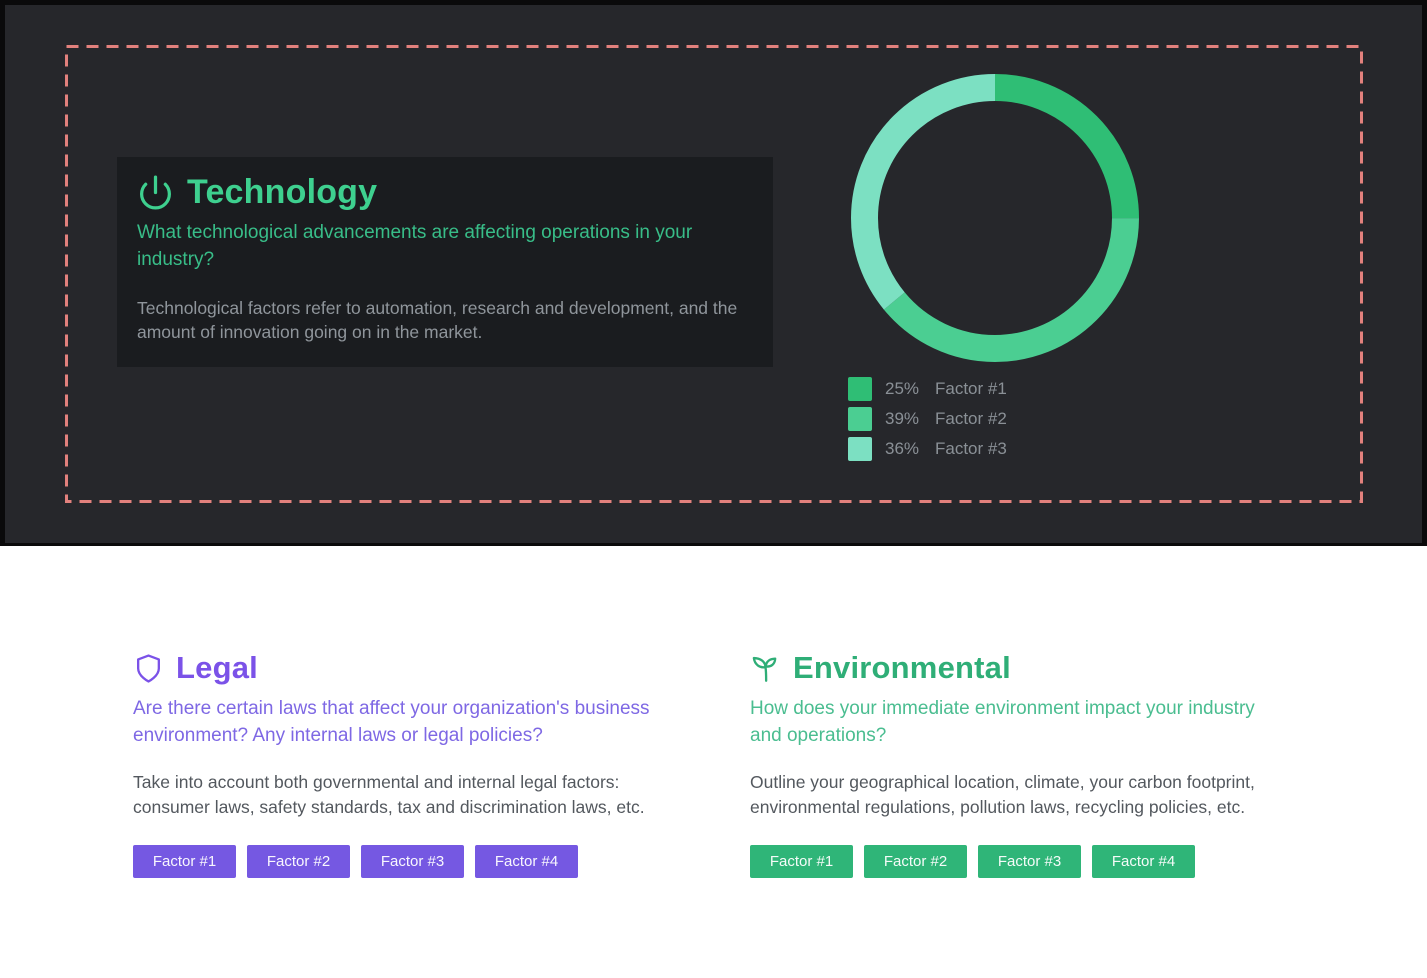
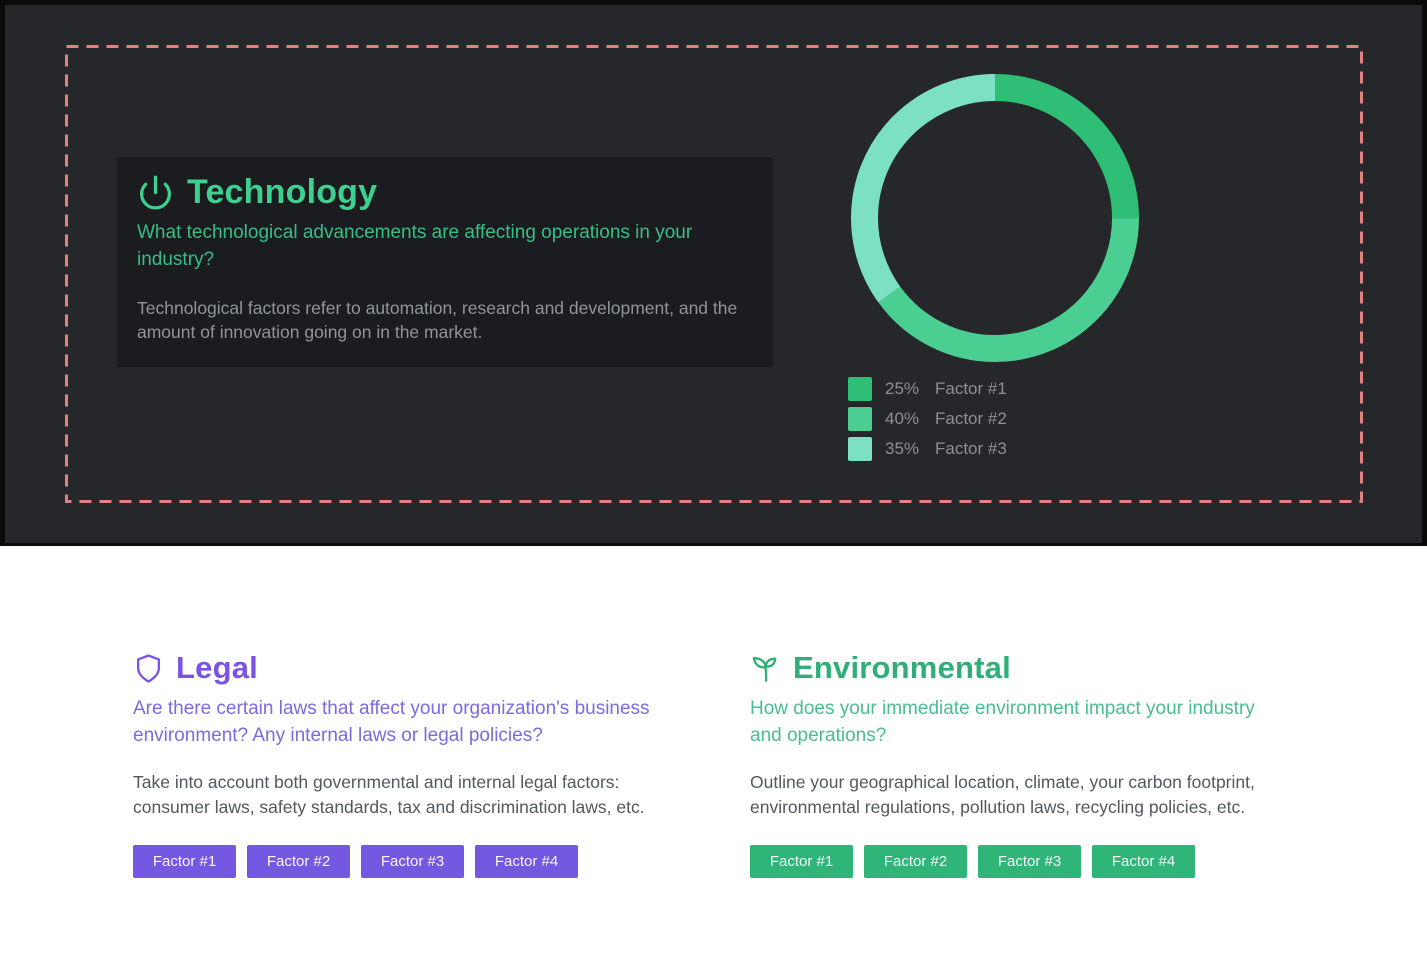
Factor #2: 39% -> 40%
Factor #3: 36% -> 35%
